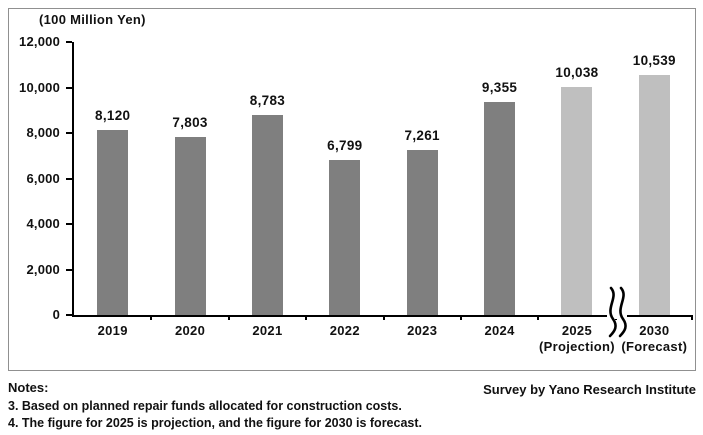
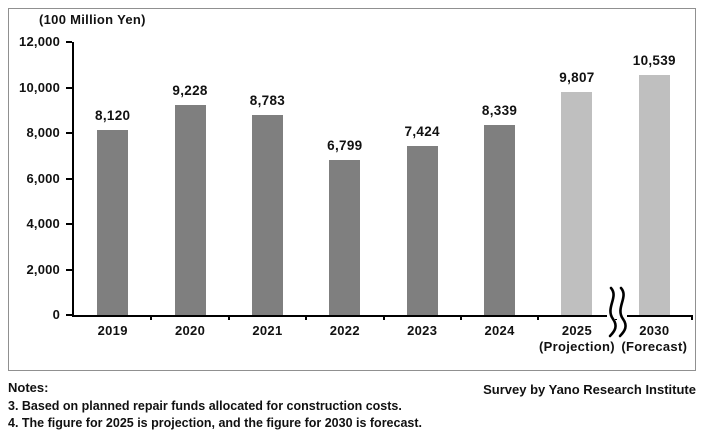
2020: 7,803 -> 9,228
2023: 7,261 -> 7,424
2024: 9,355 -> 8,339
2025: 10,038 -> 9,807
